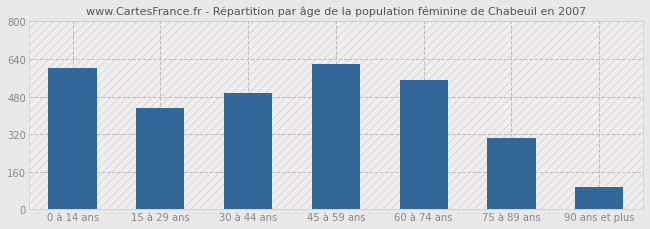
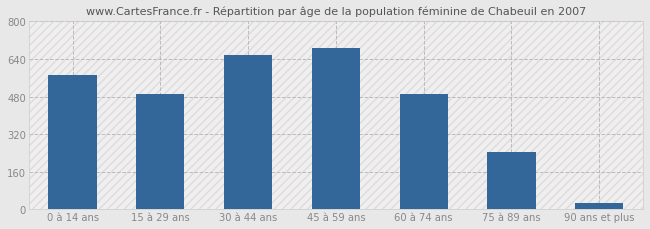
0 à 14 ans: 600 -> 570
15 à 29 ans: 430 -> 490
30 à 44 ans: 495 -> 655
45 à 59 ans: 620 -> 685
60 à 74 ans: 550 -> 490
75 à 89 ans: 305 -> 245
90 ans et plus: 95 -> 28
